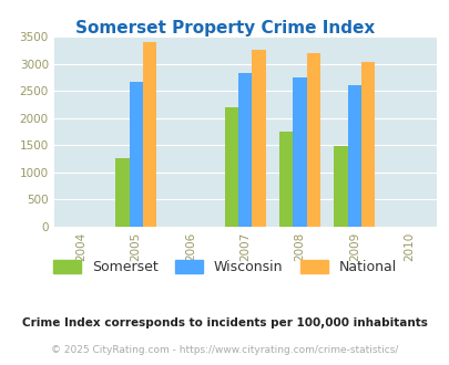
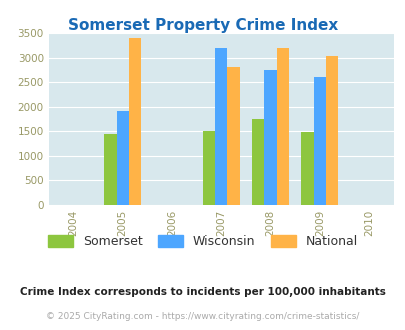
Somerset/2005: 1250 -> 1450
Wisconsin/2005: 2670 -> 1900
Somerset/2007: 2200 -> 1500
Wisconsin/2007: 2830 -> 3200
National/2007: 3260 -> 2800
